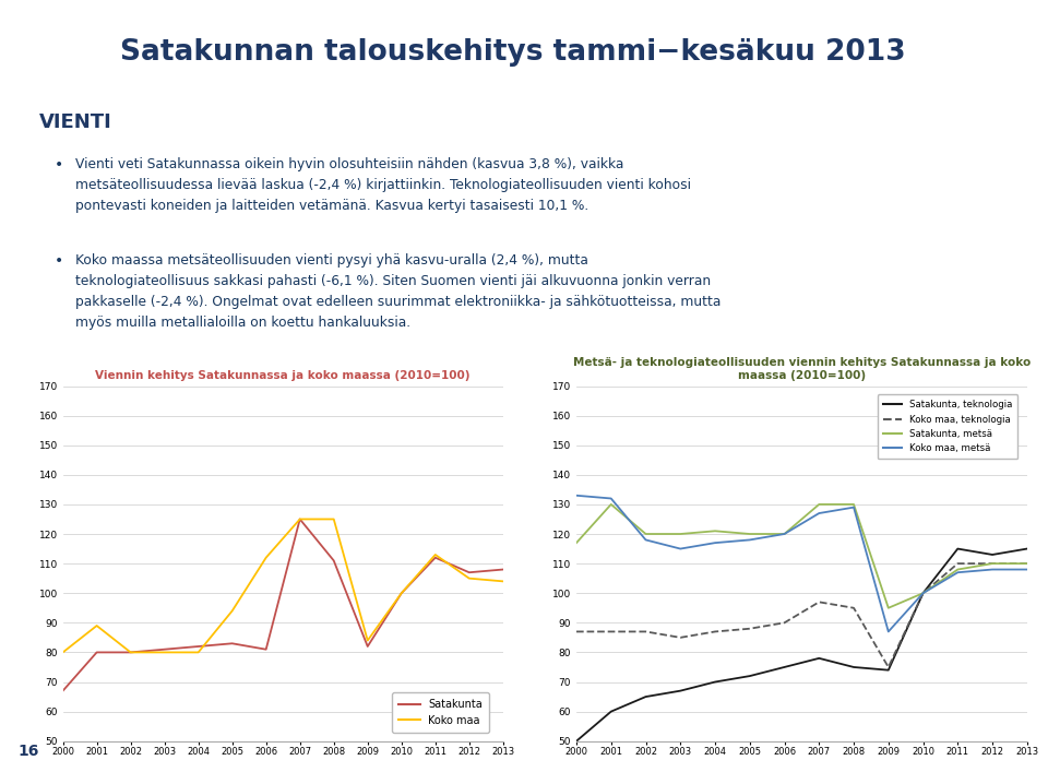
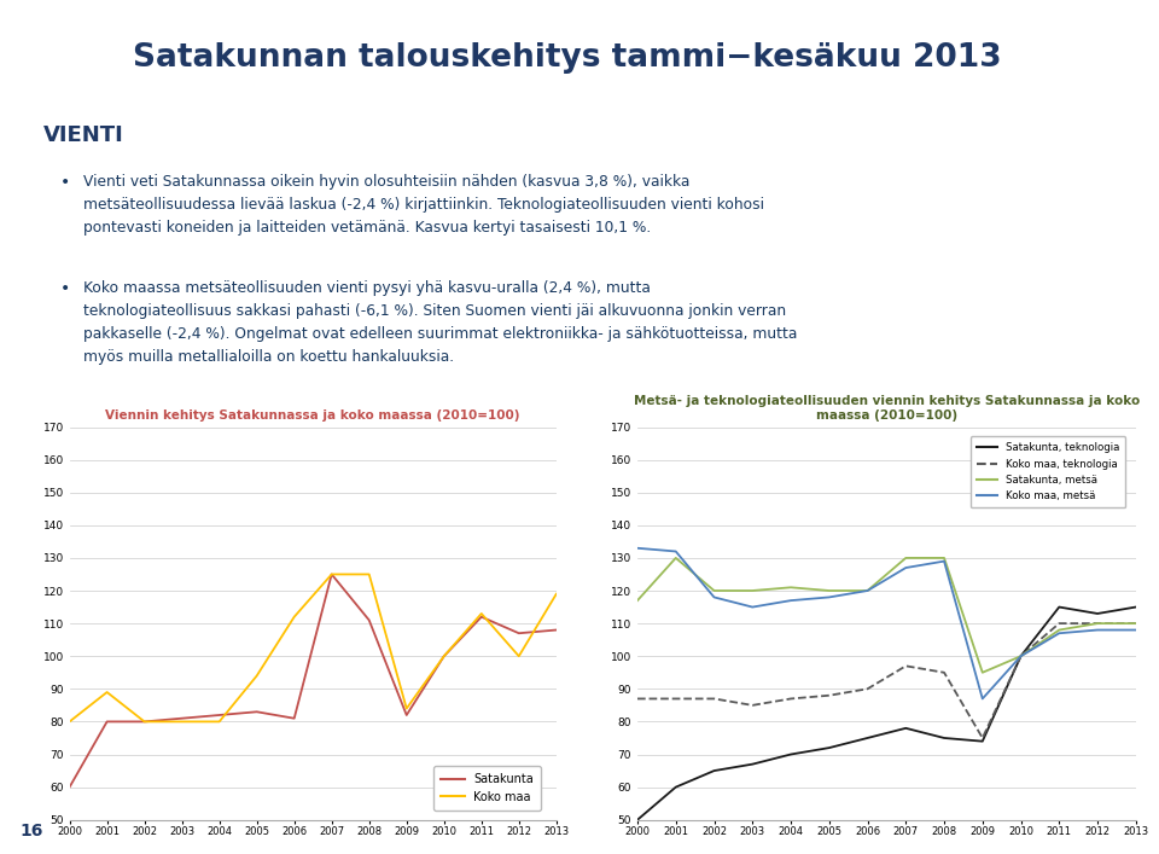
Viennin kehitys Satakunnassa ja koko maassa (2010=100)/Satakunta/2000: 67 -> 60
Viennin kehitys Satakunnassa ja koko maassa (2010=100)/Koko maa/2012: 105 -> 100
Viennin kehitys Satakunnassa ja koko maassa (2010=100)/Koko maa/2013: 104 -> 119
